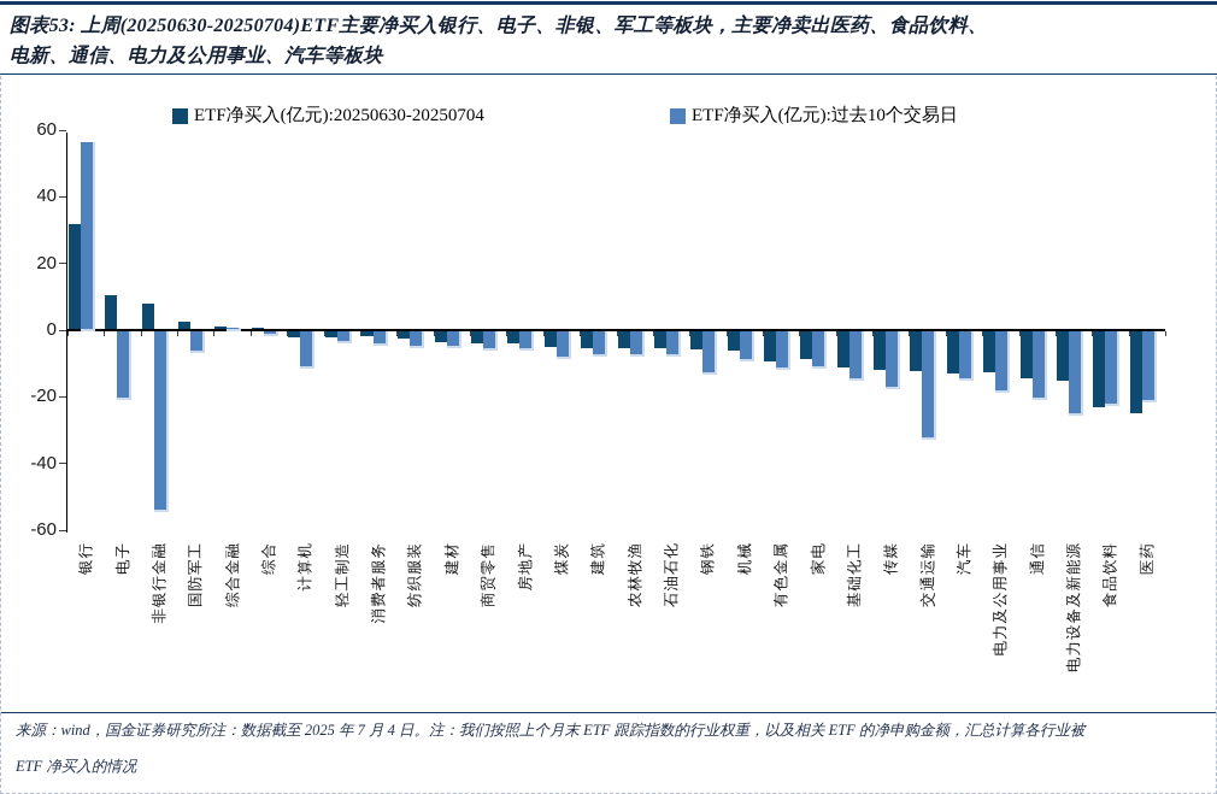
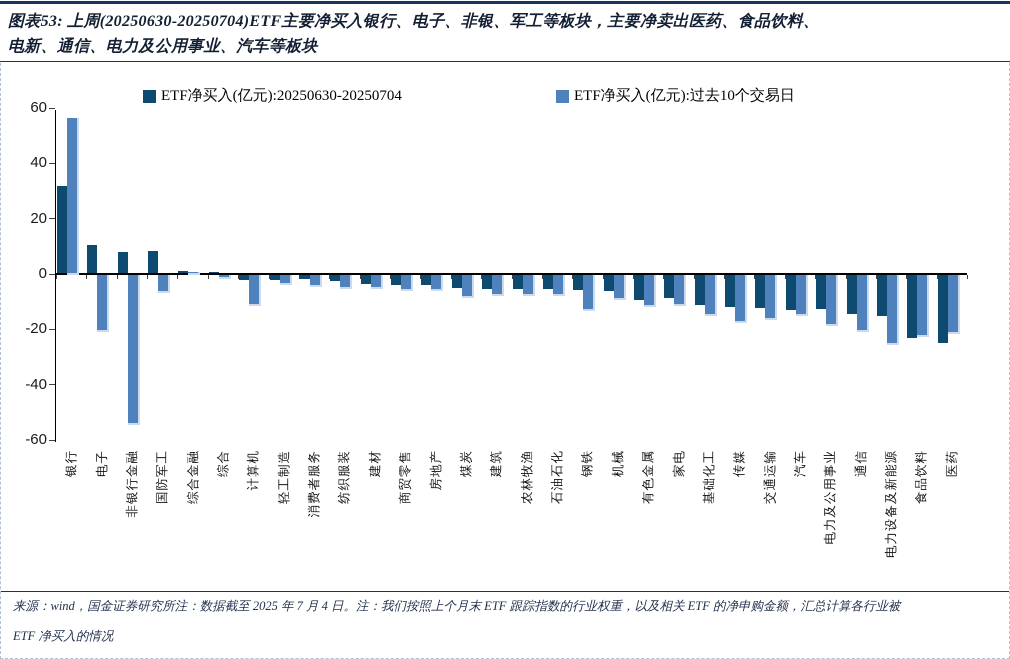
ETF净买入(亿元):20250630-20250704/国防军工: 2 -> 8
ETF净买入(亿元):过去10个交易日/交通运输: -32 -> -16
